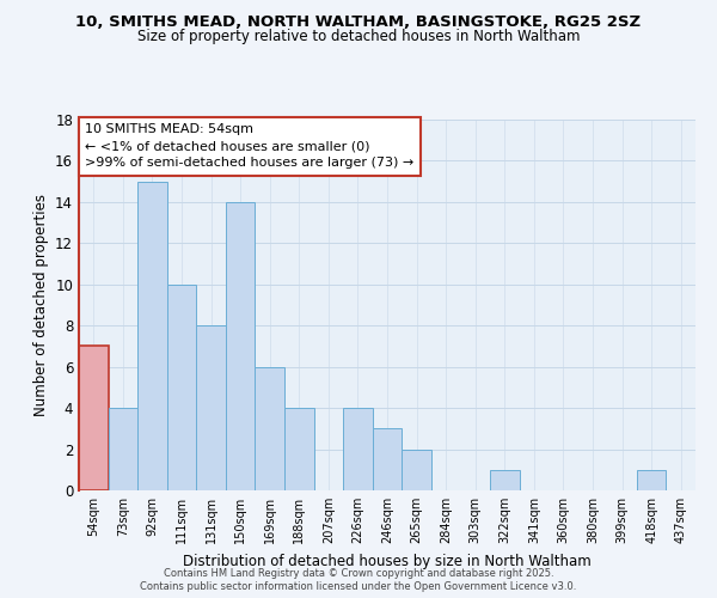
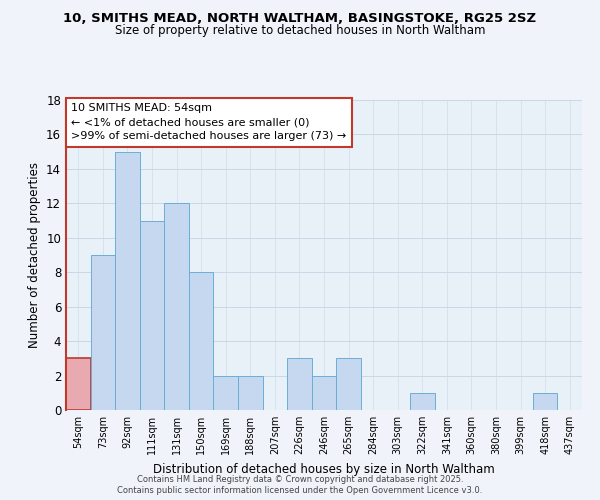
54sqm: 7 -> 3
73sqm: 4 -> 9
111sqm: 10 -> 11
131sqm: 8 -> 12
150sqm: 14 -> 8
169sqm: 6 -> 2
188sqm: 4 -> 2
226sqm: 4 -> 3
246sqm: 3 -> 2
265sqm: 2 -> 3
